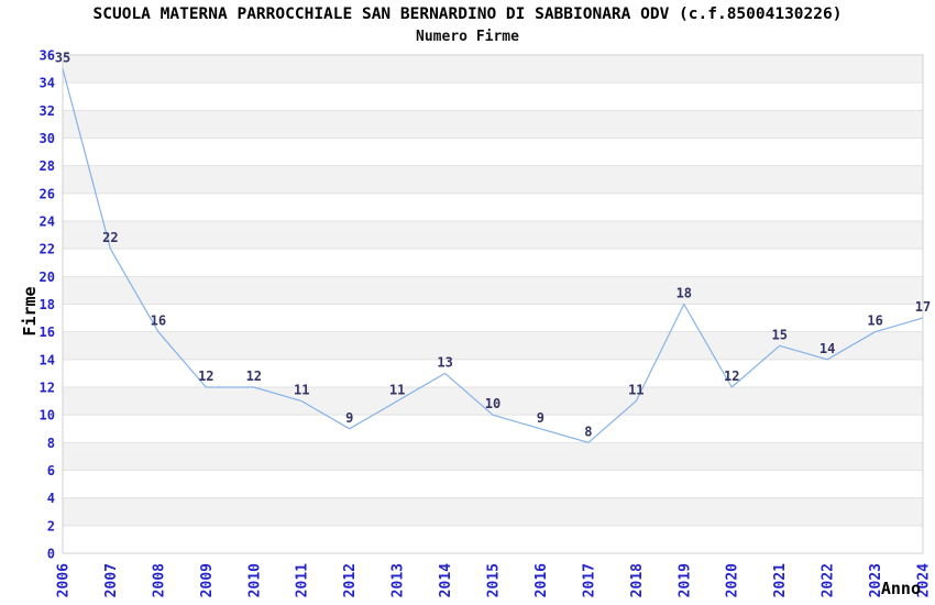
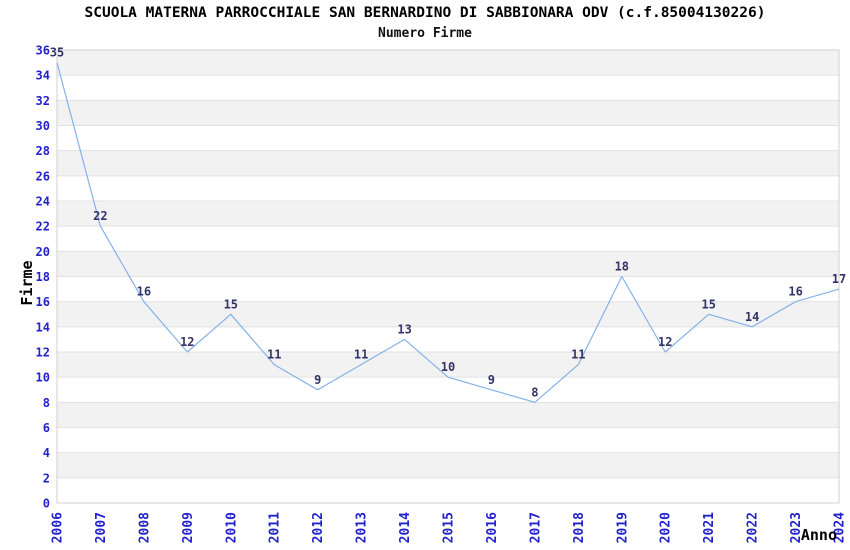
2010: 12 -> 15
